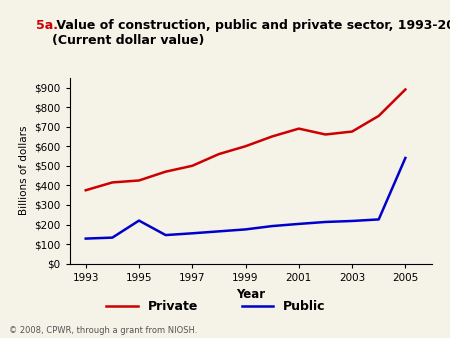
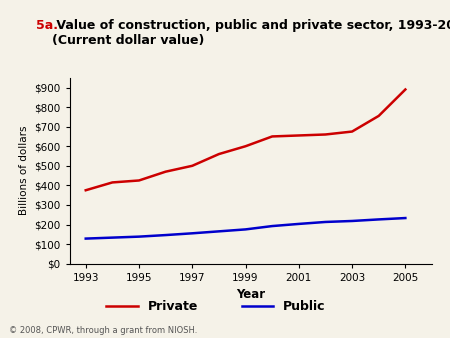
Public/1995: $220 -> $140
Private/2001: $690 -> $660
Public/2005: $540 -> $230
